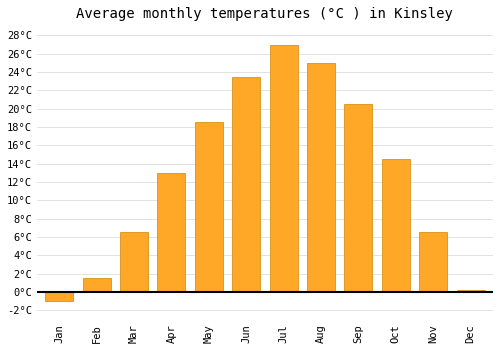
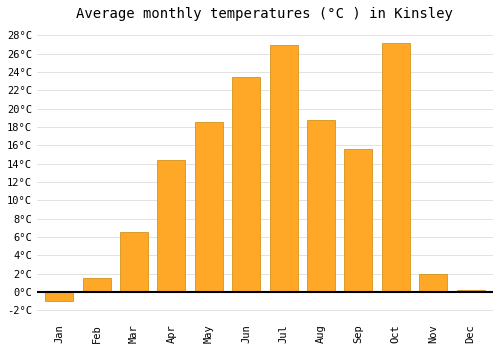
Apr: 13.0°C -> 14.4°C
Aug: 25.0°C -> 18.8°C
Sep: 20.5°C -> 15.6°C
Oct: 14.5°C -> 27.2°C
Nov: 6.5°C -> 2.0°C
